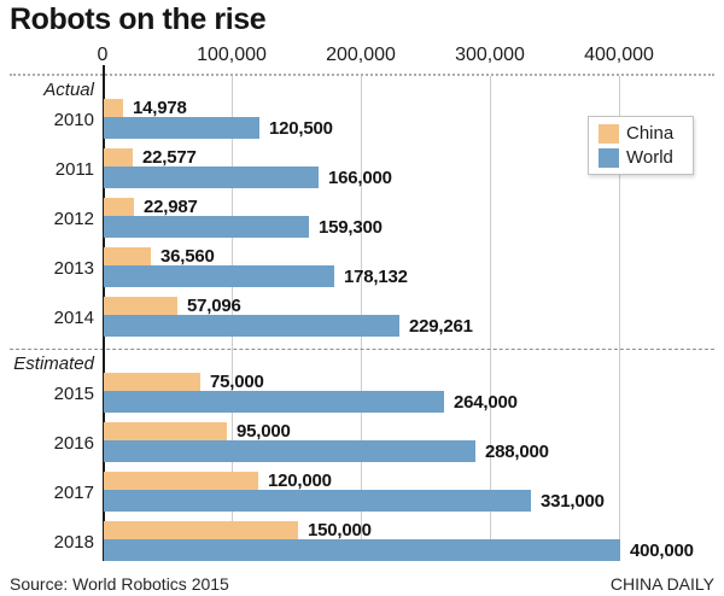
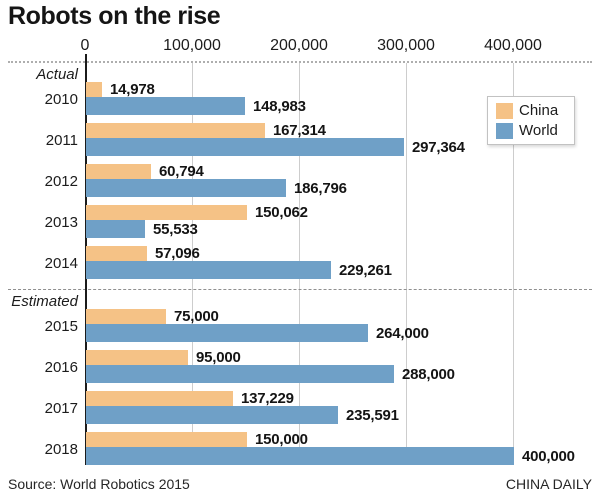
World/2010: 120,500 -> 148,983
China/2011: 22,577 -> 167,314
World/2011: 166,000 -> 297,364
China/2012: 22,987 -> 60,794
World/2012: 159,300 -> 186,796
China/2013: 36,560 -> 150,062
World/2013: 178,132 -> 55,533
China/2017: 120,000 -> 137,229
World/2017: 331,000 -> 235,591
